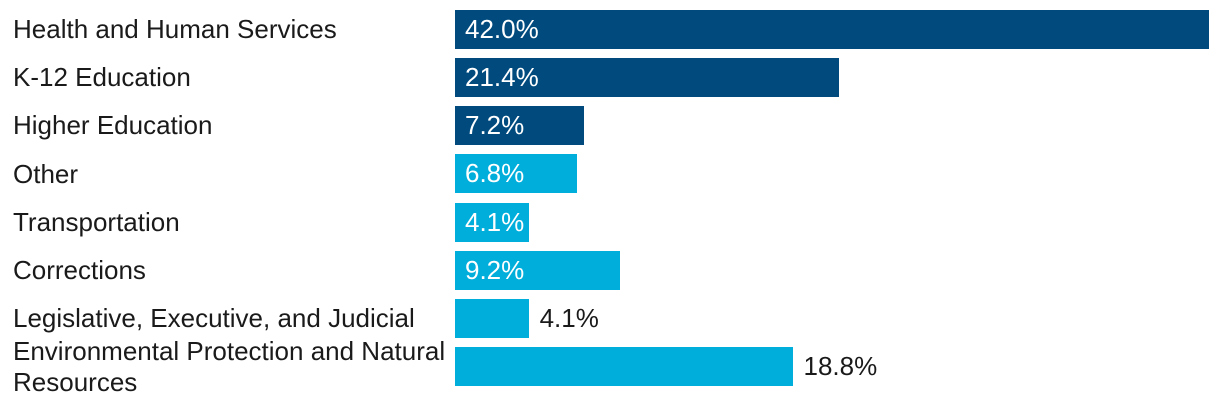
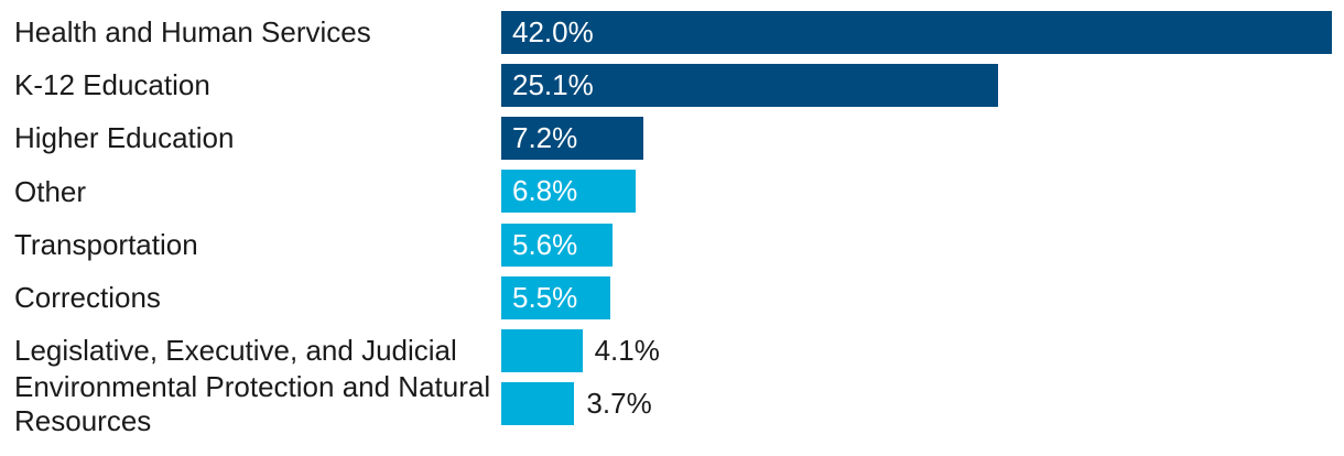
K-12 Education: 21.4% -> 25.1%
Transportation: 4.1% -> 5.6%
Corrections: 9.2% -> 5.5%
Environmental Protection and Natural Resources: 18.8% -> 3.7%
